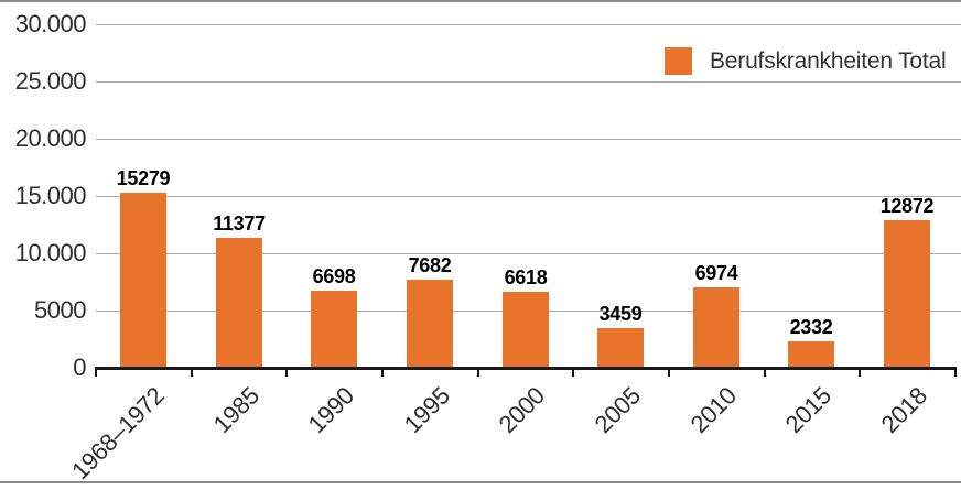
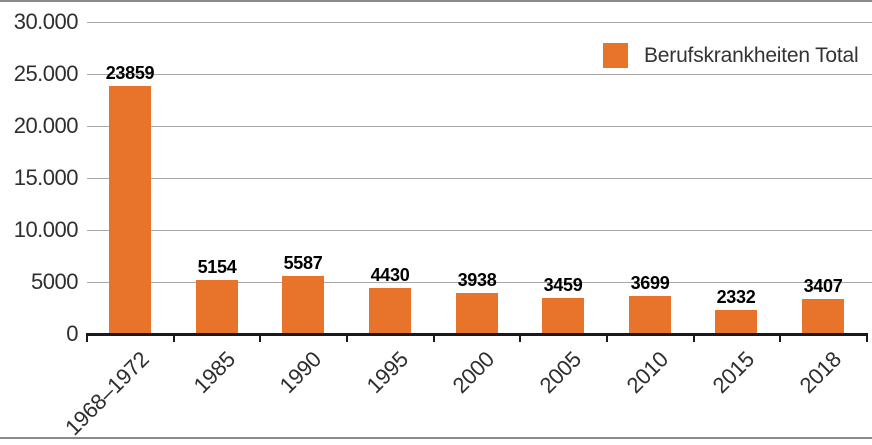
1968–1972: 15279 -> 23859
1985: 11377 -> 5154
1990: 6698 -> 5587
1995: 7682 -> 4430
2000: 6618 -> 3938
2010: 6974 -> 3699
2018: 12872 -> 3407
